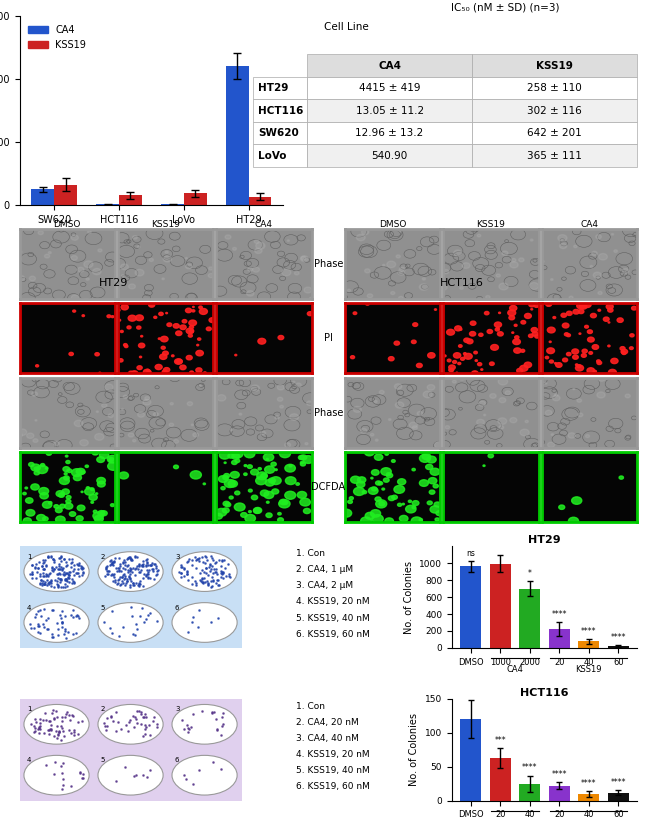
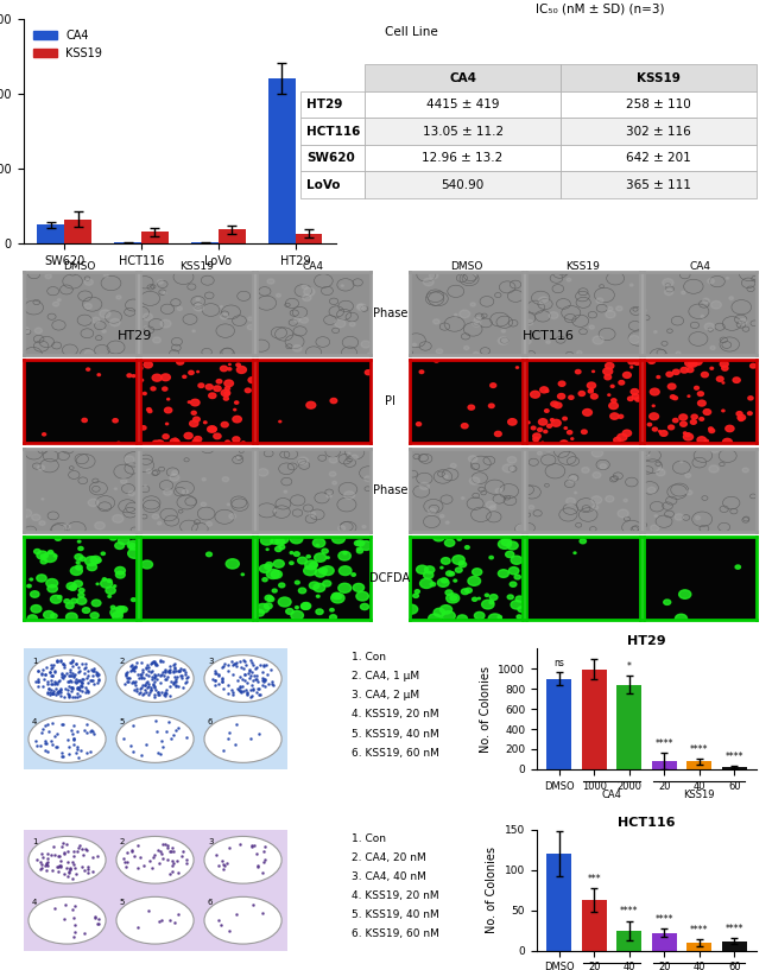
HT29/DMSO: 960 -> 900
HT29/2000: 700 -> 840
HT29/20: 220 -> 80
